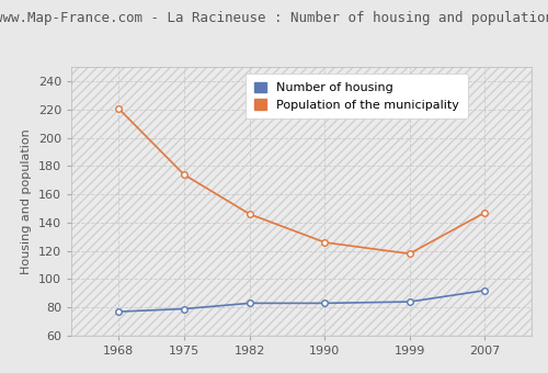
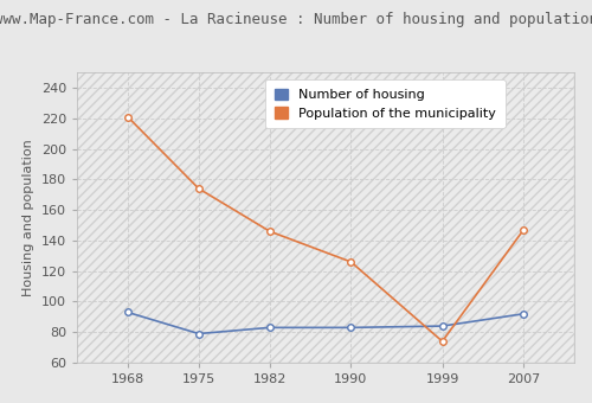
Number of housing/1968: 77 -> 93
Population of the municipality/1999: 118 -> 74
